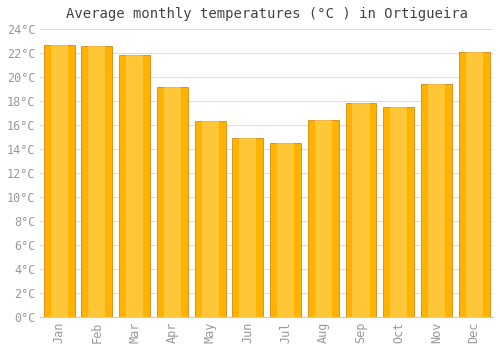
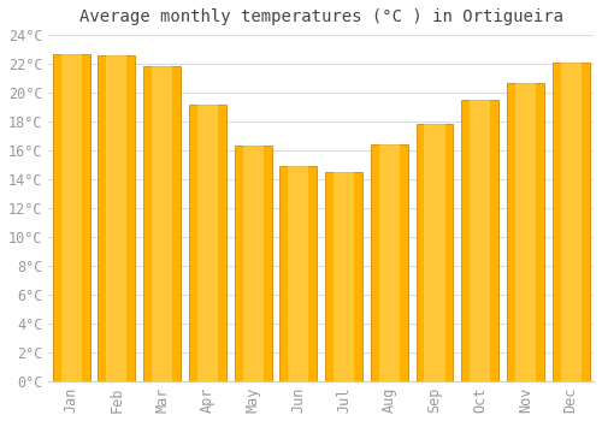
Oct: 17.5°C -> 19.5°C
Nov: 19.4°C -> 20.7°C
